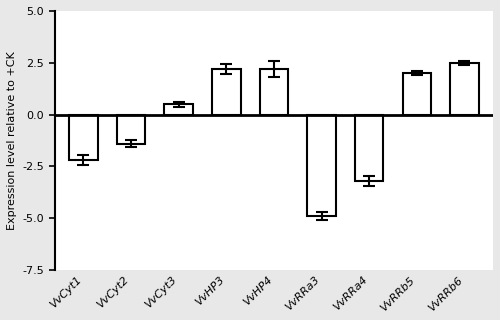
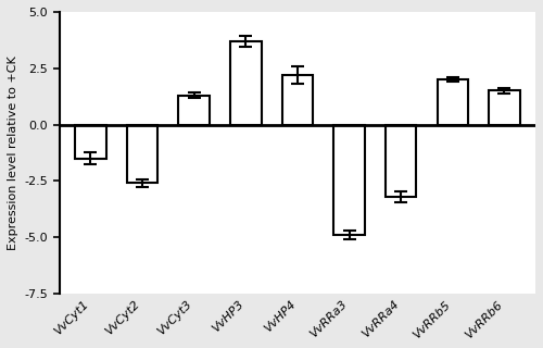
VvCyt1: -2.2 -> -1.5
VvCyt2: -1.4 -> -2.6
VvCyt3: 0.5 -> 1.3
VvHP3: 2.2 -> 3.7
VvRRb6: 2.5 -> 1.5
